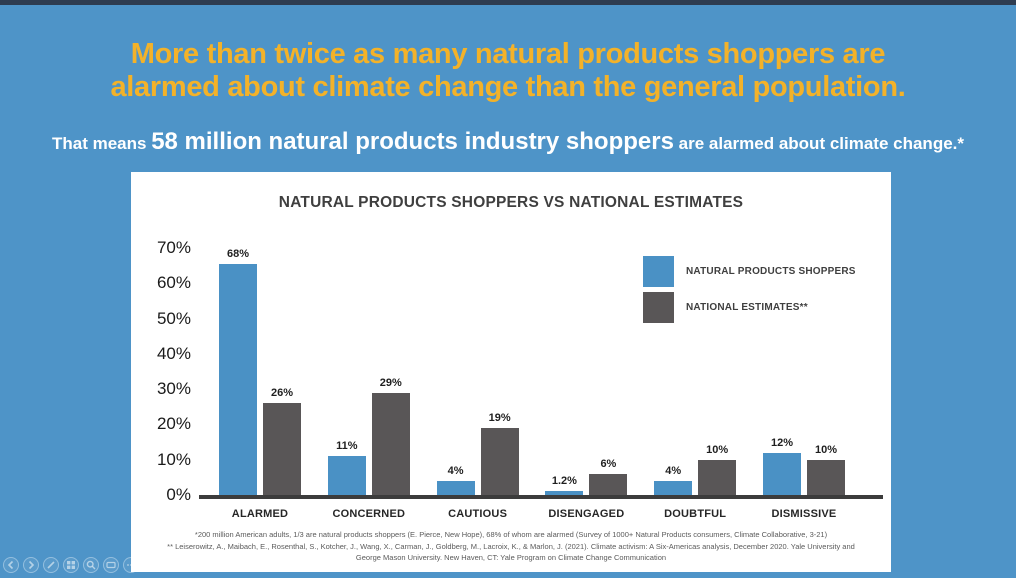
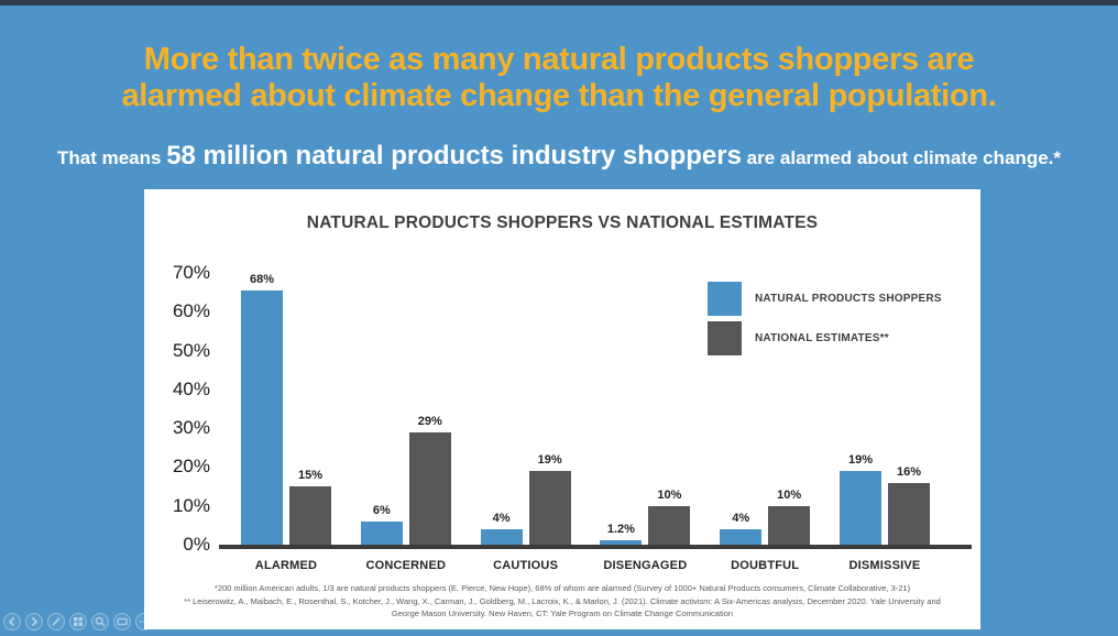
NATIONAL ESTIMATES**/ALARMED: 26% -> 15%
NATURAL PRODUCTS SHOPPERS/CONCERNED: 11% -> 6%
NATIONAL ESTIMATES**/DISENGAGED: 6% -> 10%
NATURAL PRODUCTS SHOPPERS/DISMISSIVE: 12% -> 19%
NATIONAL ESTIMATES**/DISMISSIVE: 10% -> 16%
